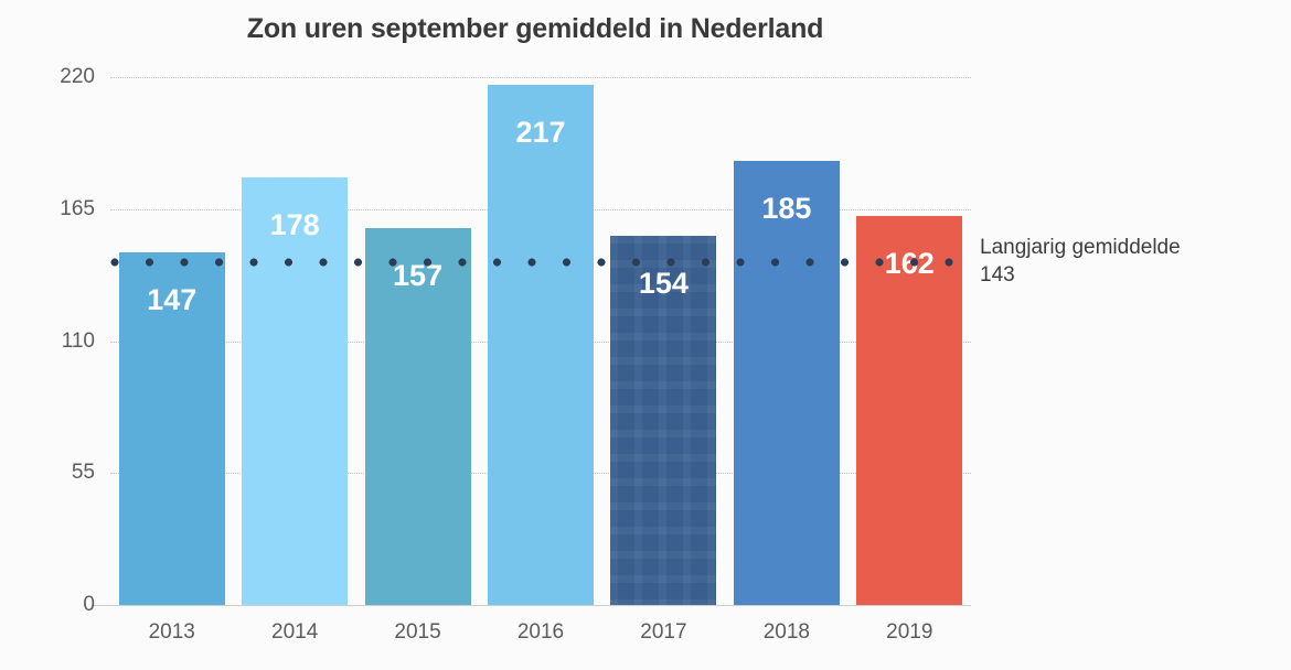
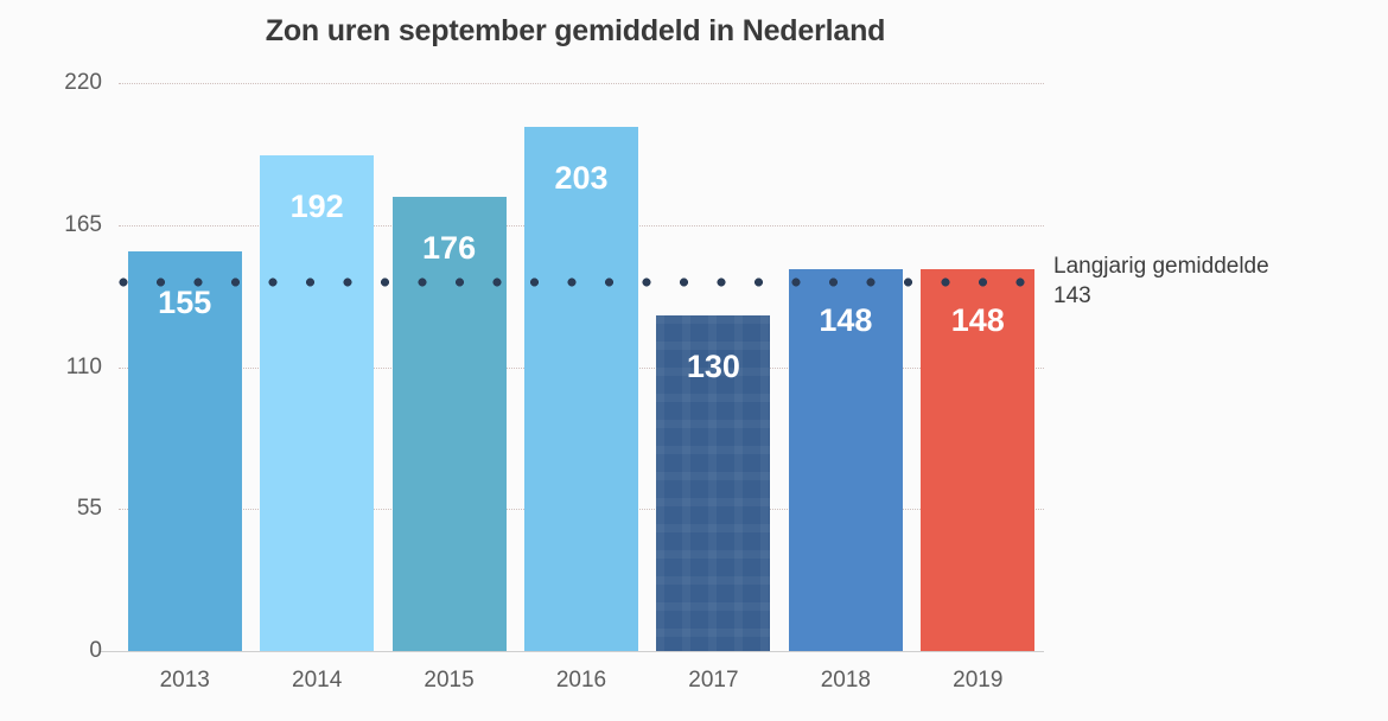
2013: 147 -> 155
2014: 178 -> 192
2015: 157 -> 176
2016: 217 -> 203
2017: 154 -> 130
2018: 185 -> 148
2019: 162 -> 148
